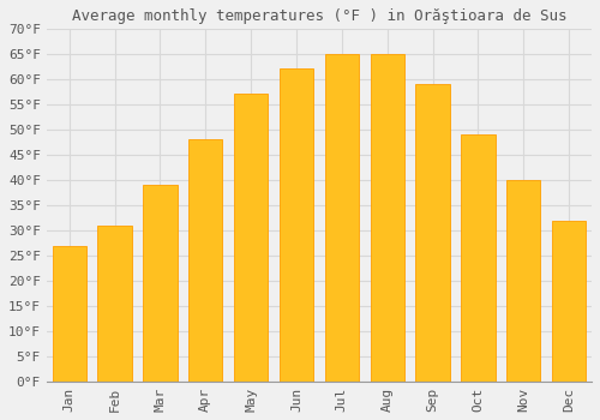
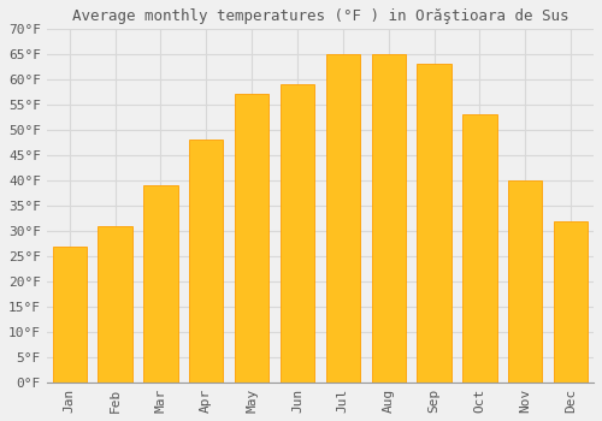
Jun: 62°F -> 59°F
Sep: 59°F -> 63°F
Oct: 49°F -> 53°F
